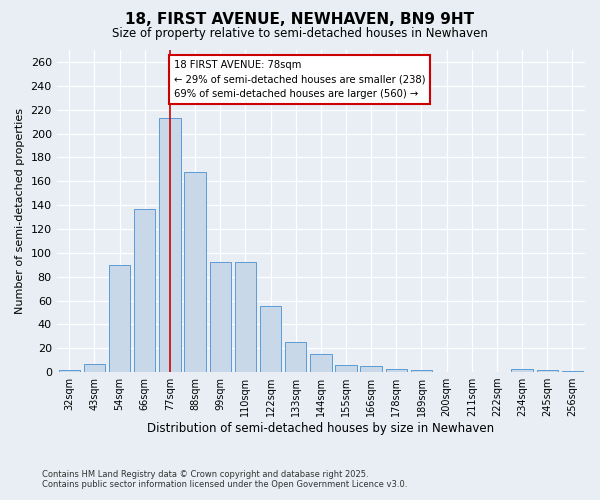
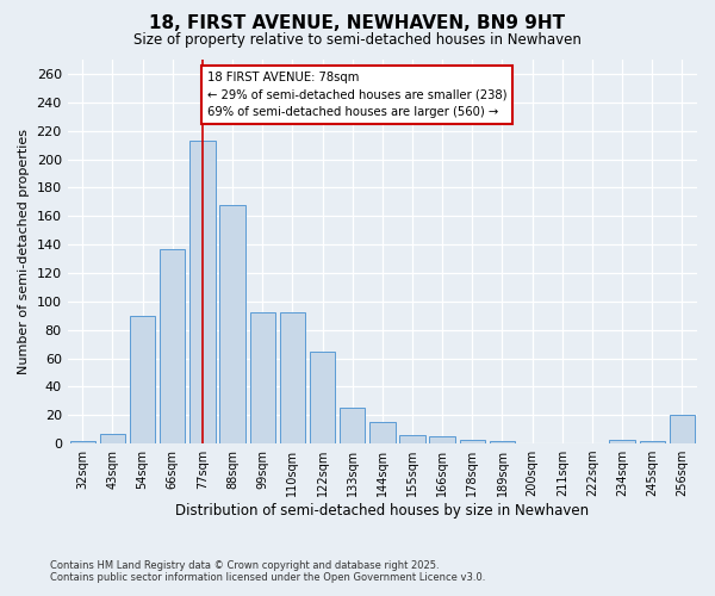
122sqm: 55 -> 65
256sqm: 1 -> 20
